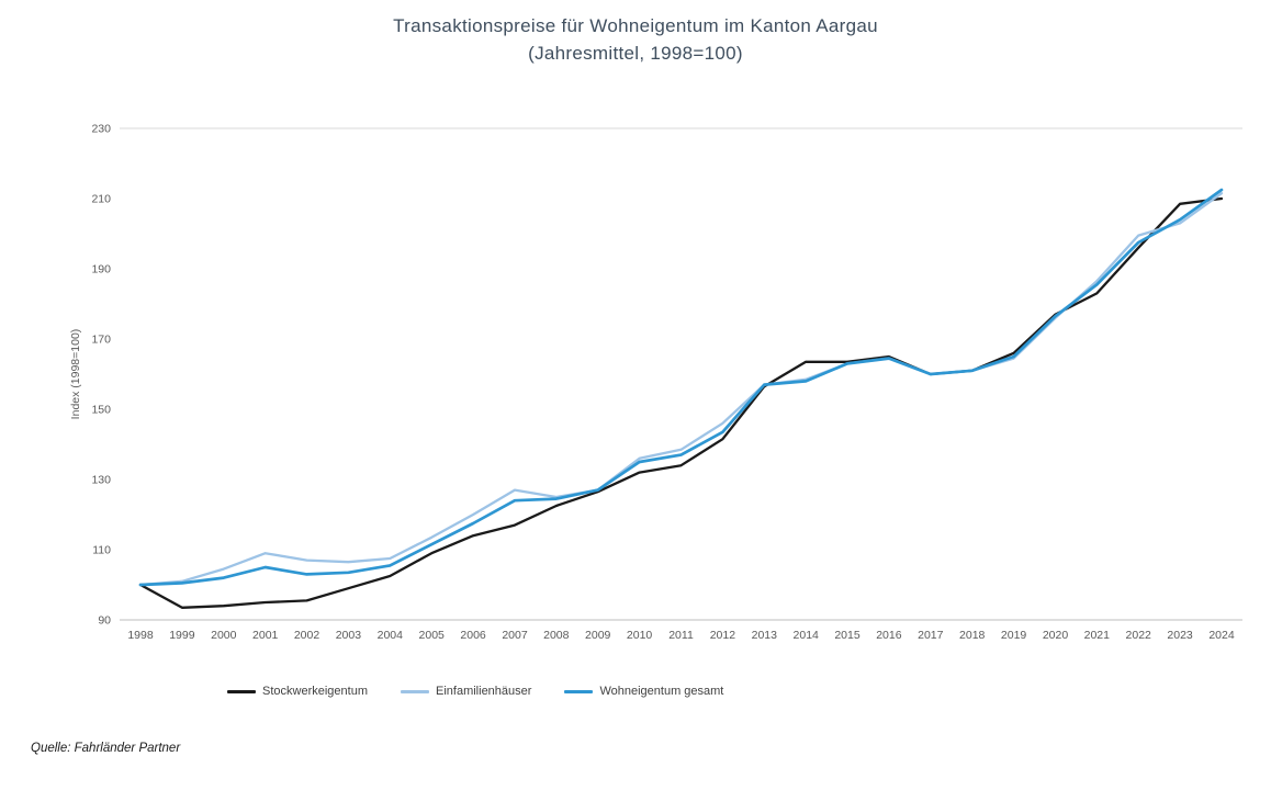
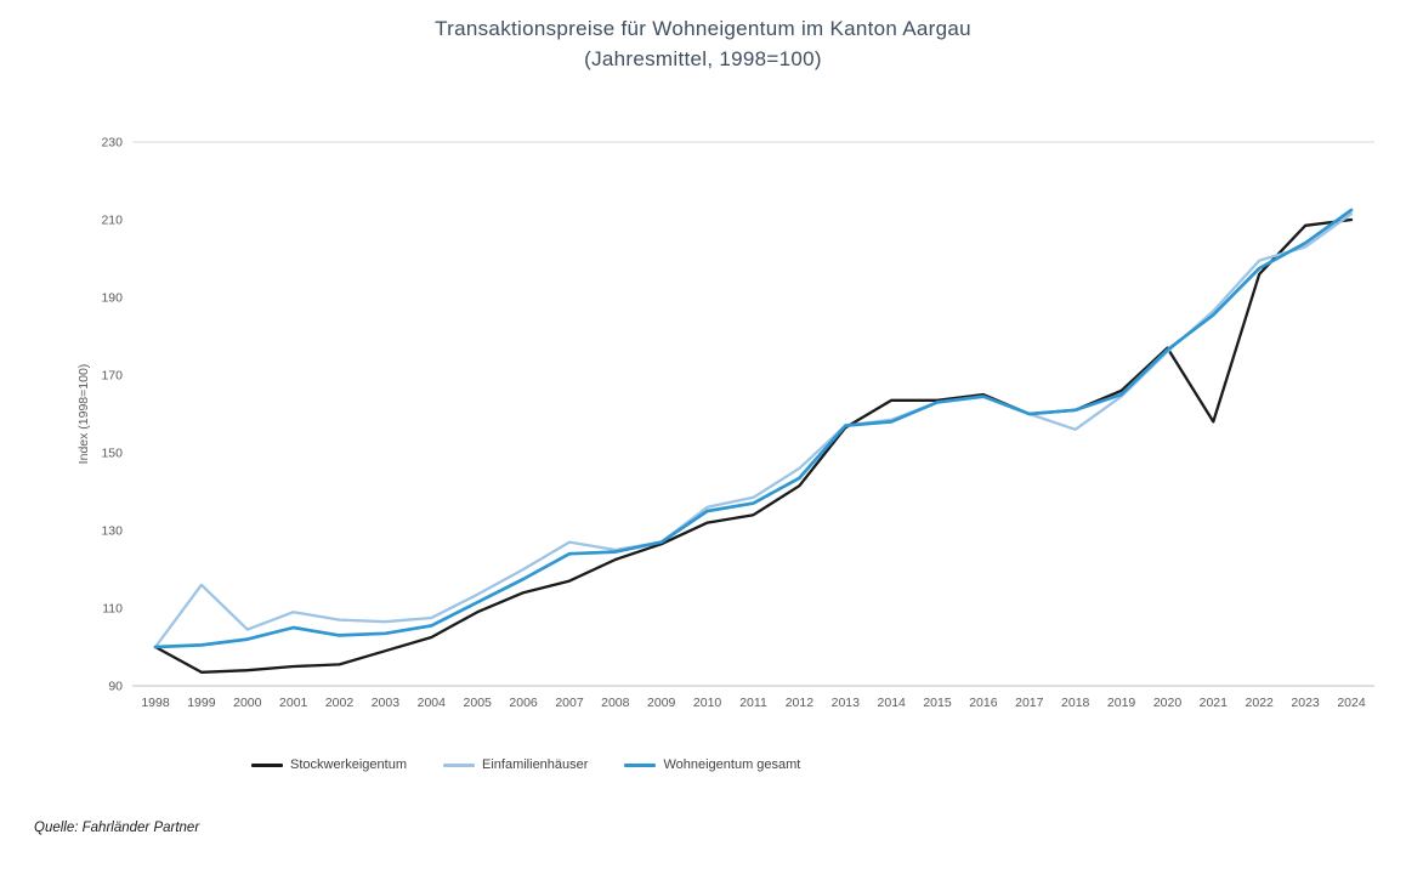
Einfamilienhäuser/1999: 101 -> 116
Einfamilienhäuser/2018: 161 -> 156
Stockwerkeigentum/2021: 183 -> 158
